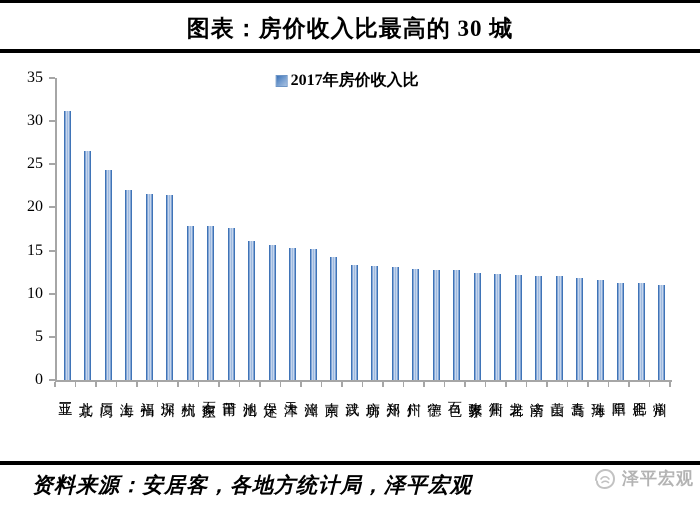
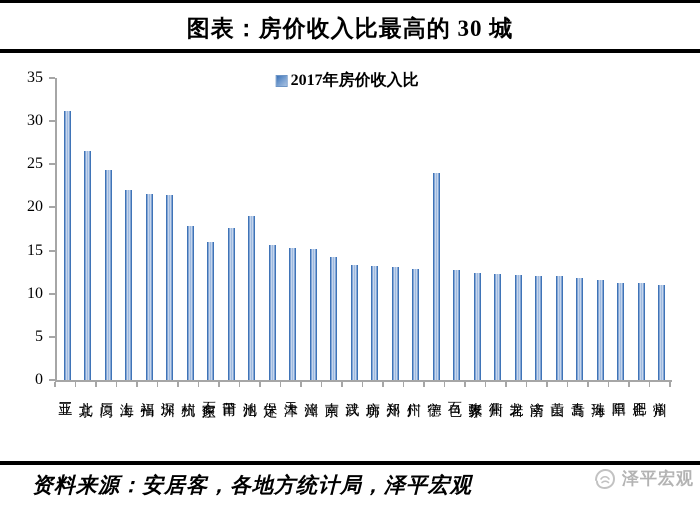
石家庄: 18 -> 16
池州: 16 -> 19
宁德: 13 -> 24
